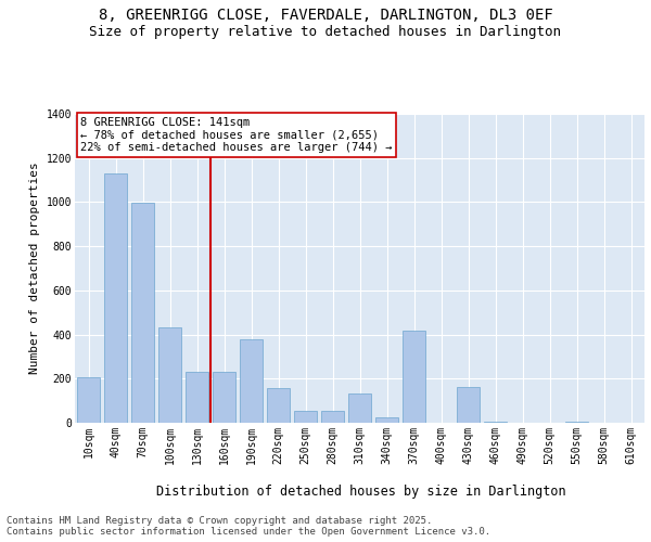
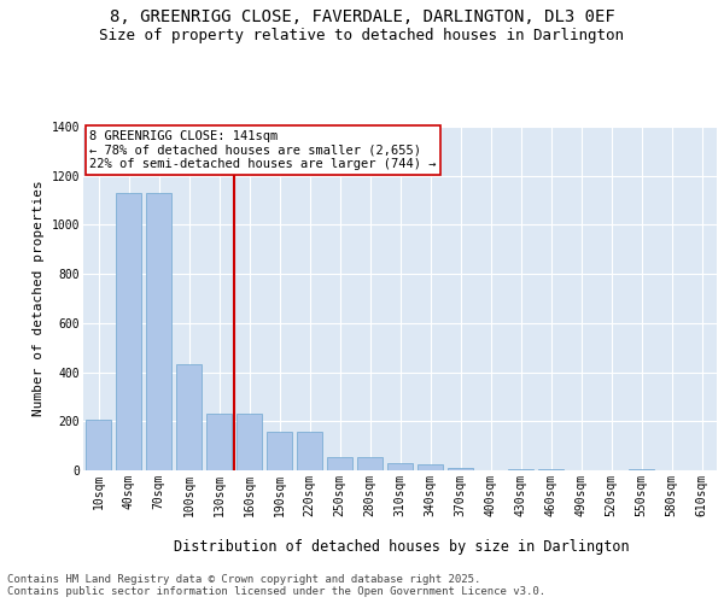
70sqm: 995 -> 1130
190sqm: 380 -> 155
310sqm: 135 -> 30
370sqm: 420 -> 10
430sqm: 160 -> 5
